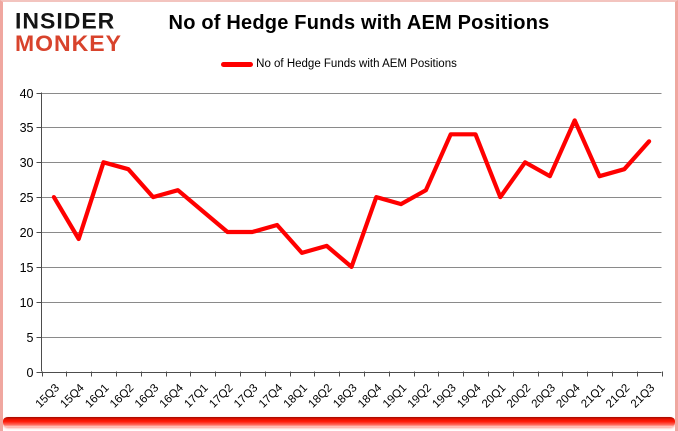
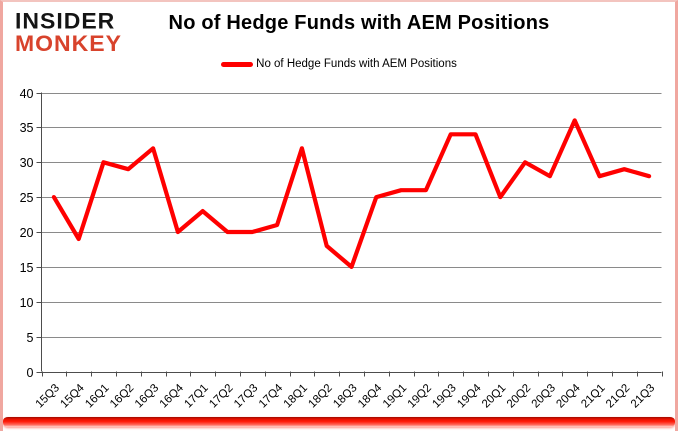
16Q3: 25 -> 32
16Q4: 26 -> 20
18Q1: 17 -> 32
19Q1: 24 -> 26
21Q3: 33 -> 28
